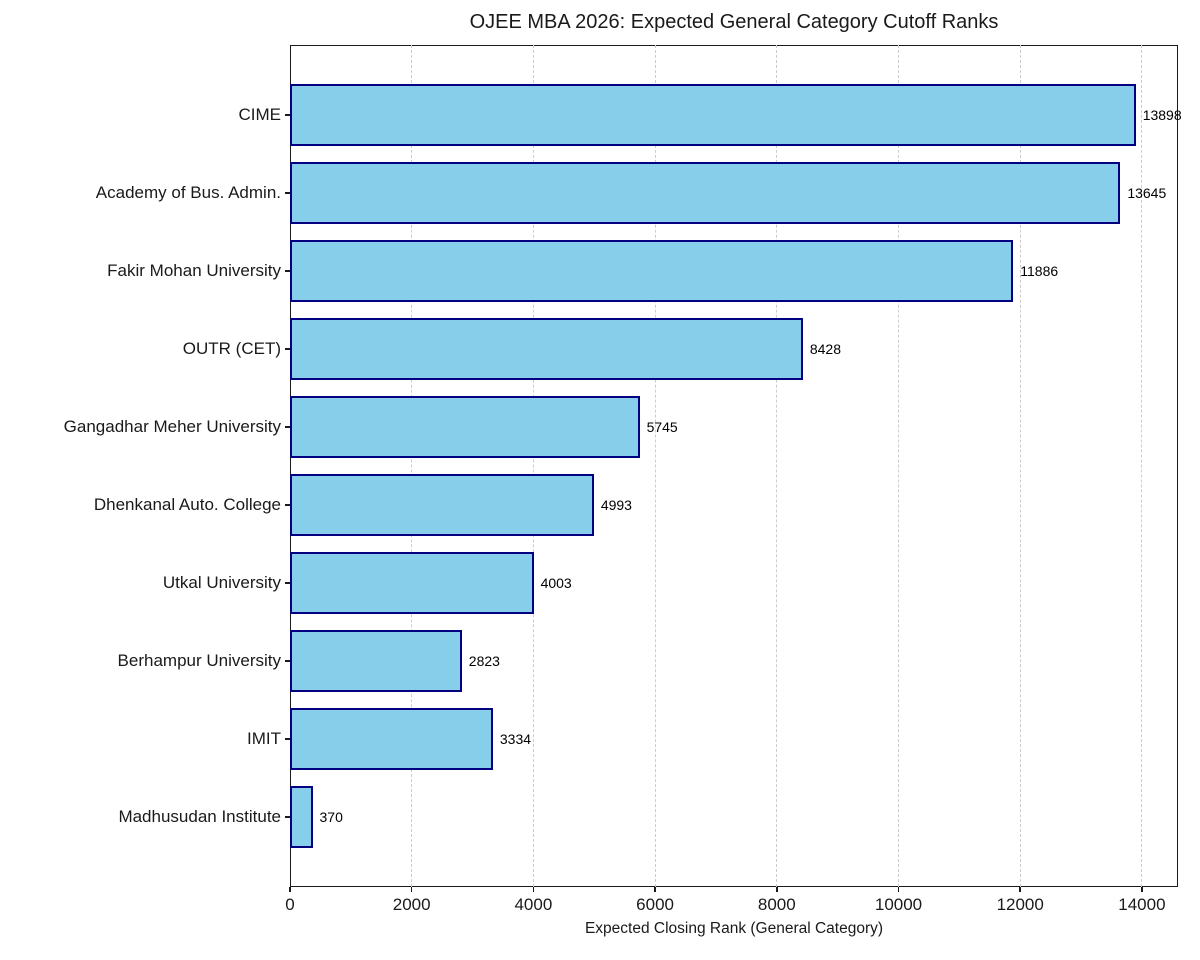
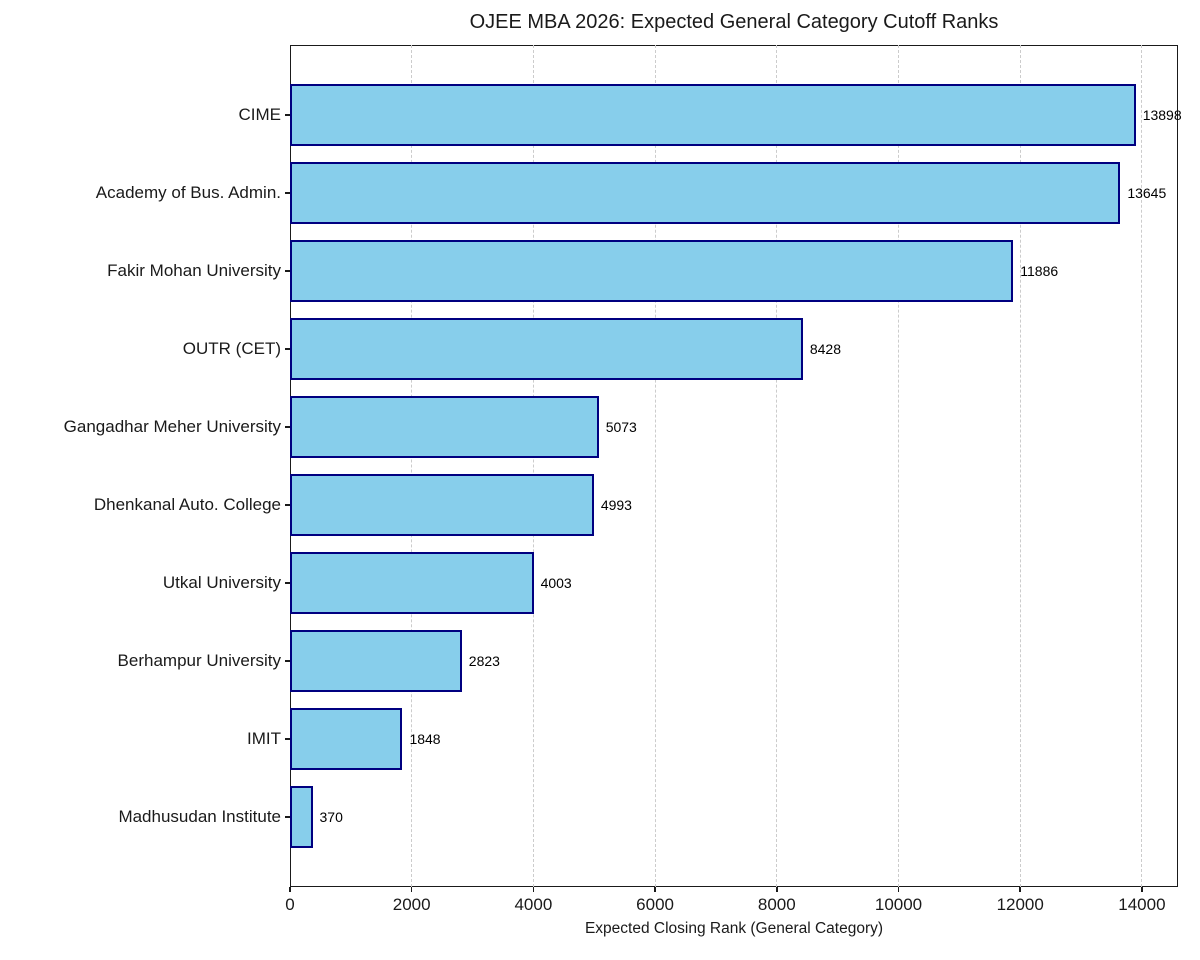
Gangadhar Meher University: 5745 -> 5073
IMIT: 3334 -> 1848
